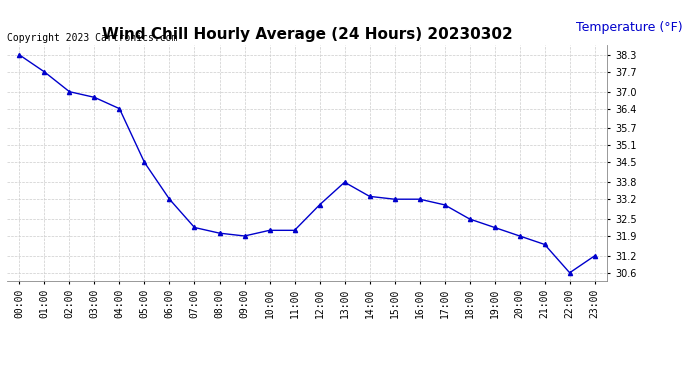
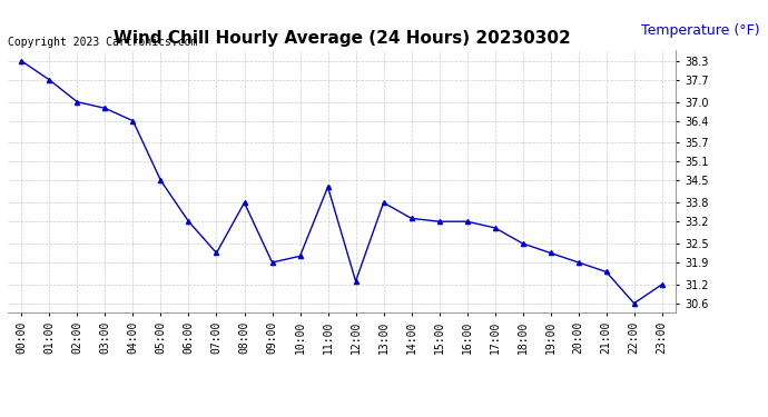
08:00: 32.0 -> 33.8
11:00: 32.1 -> 34.3
12:00: 33.0 -> 31.3
